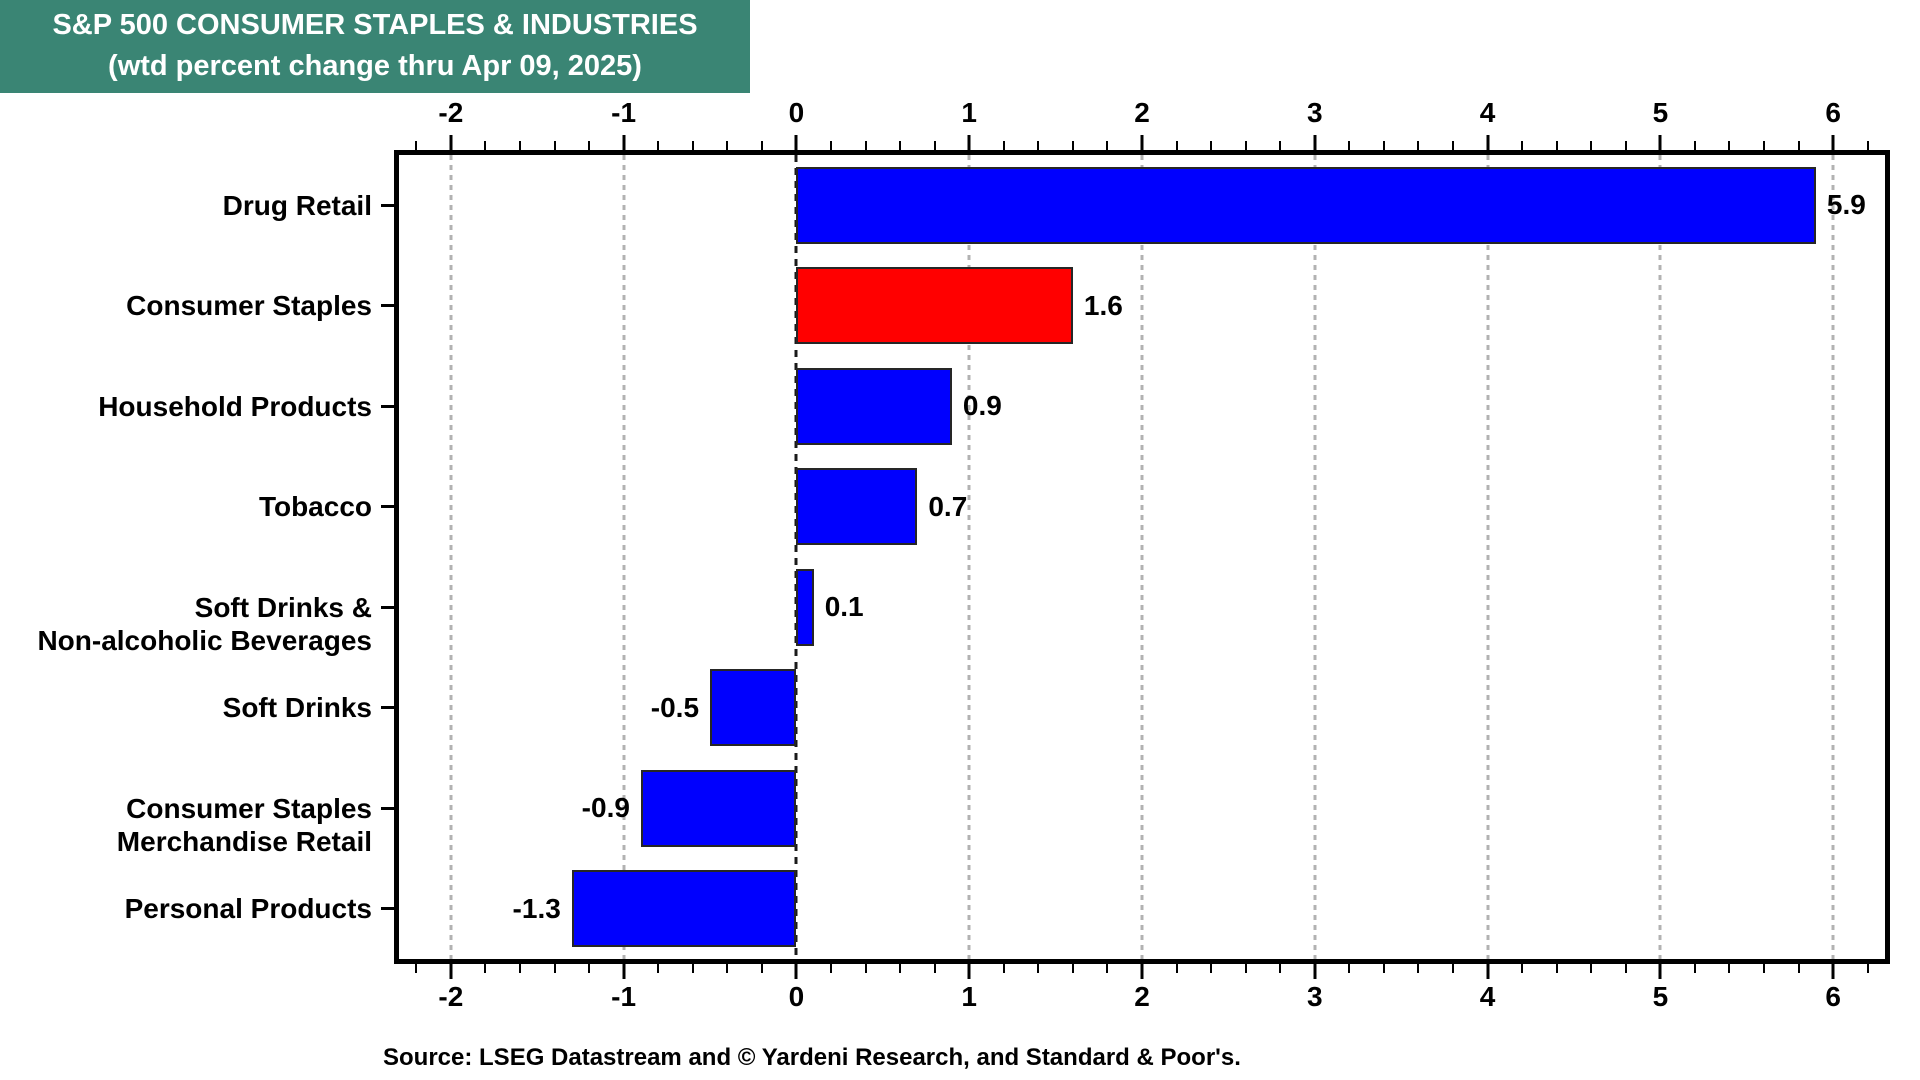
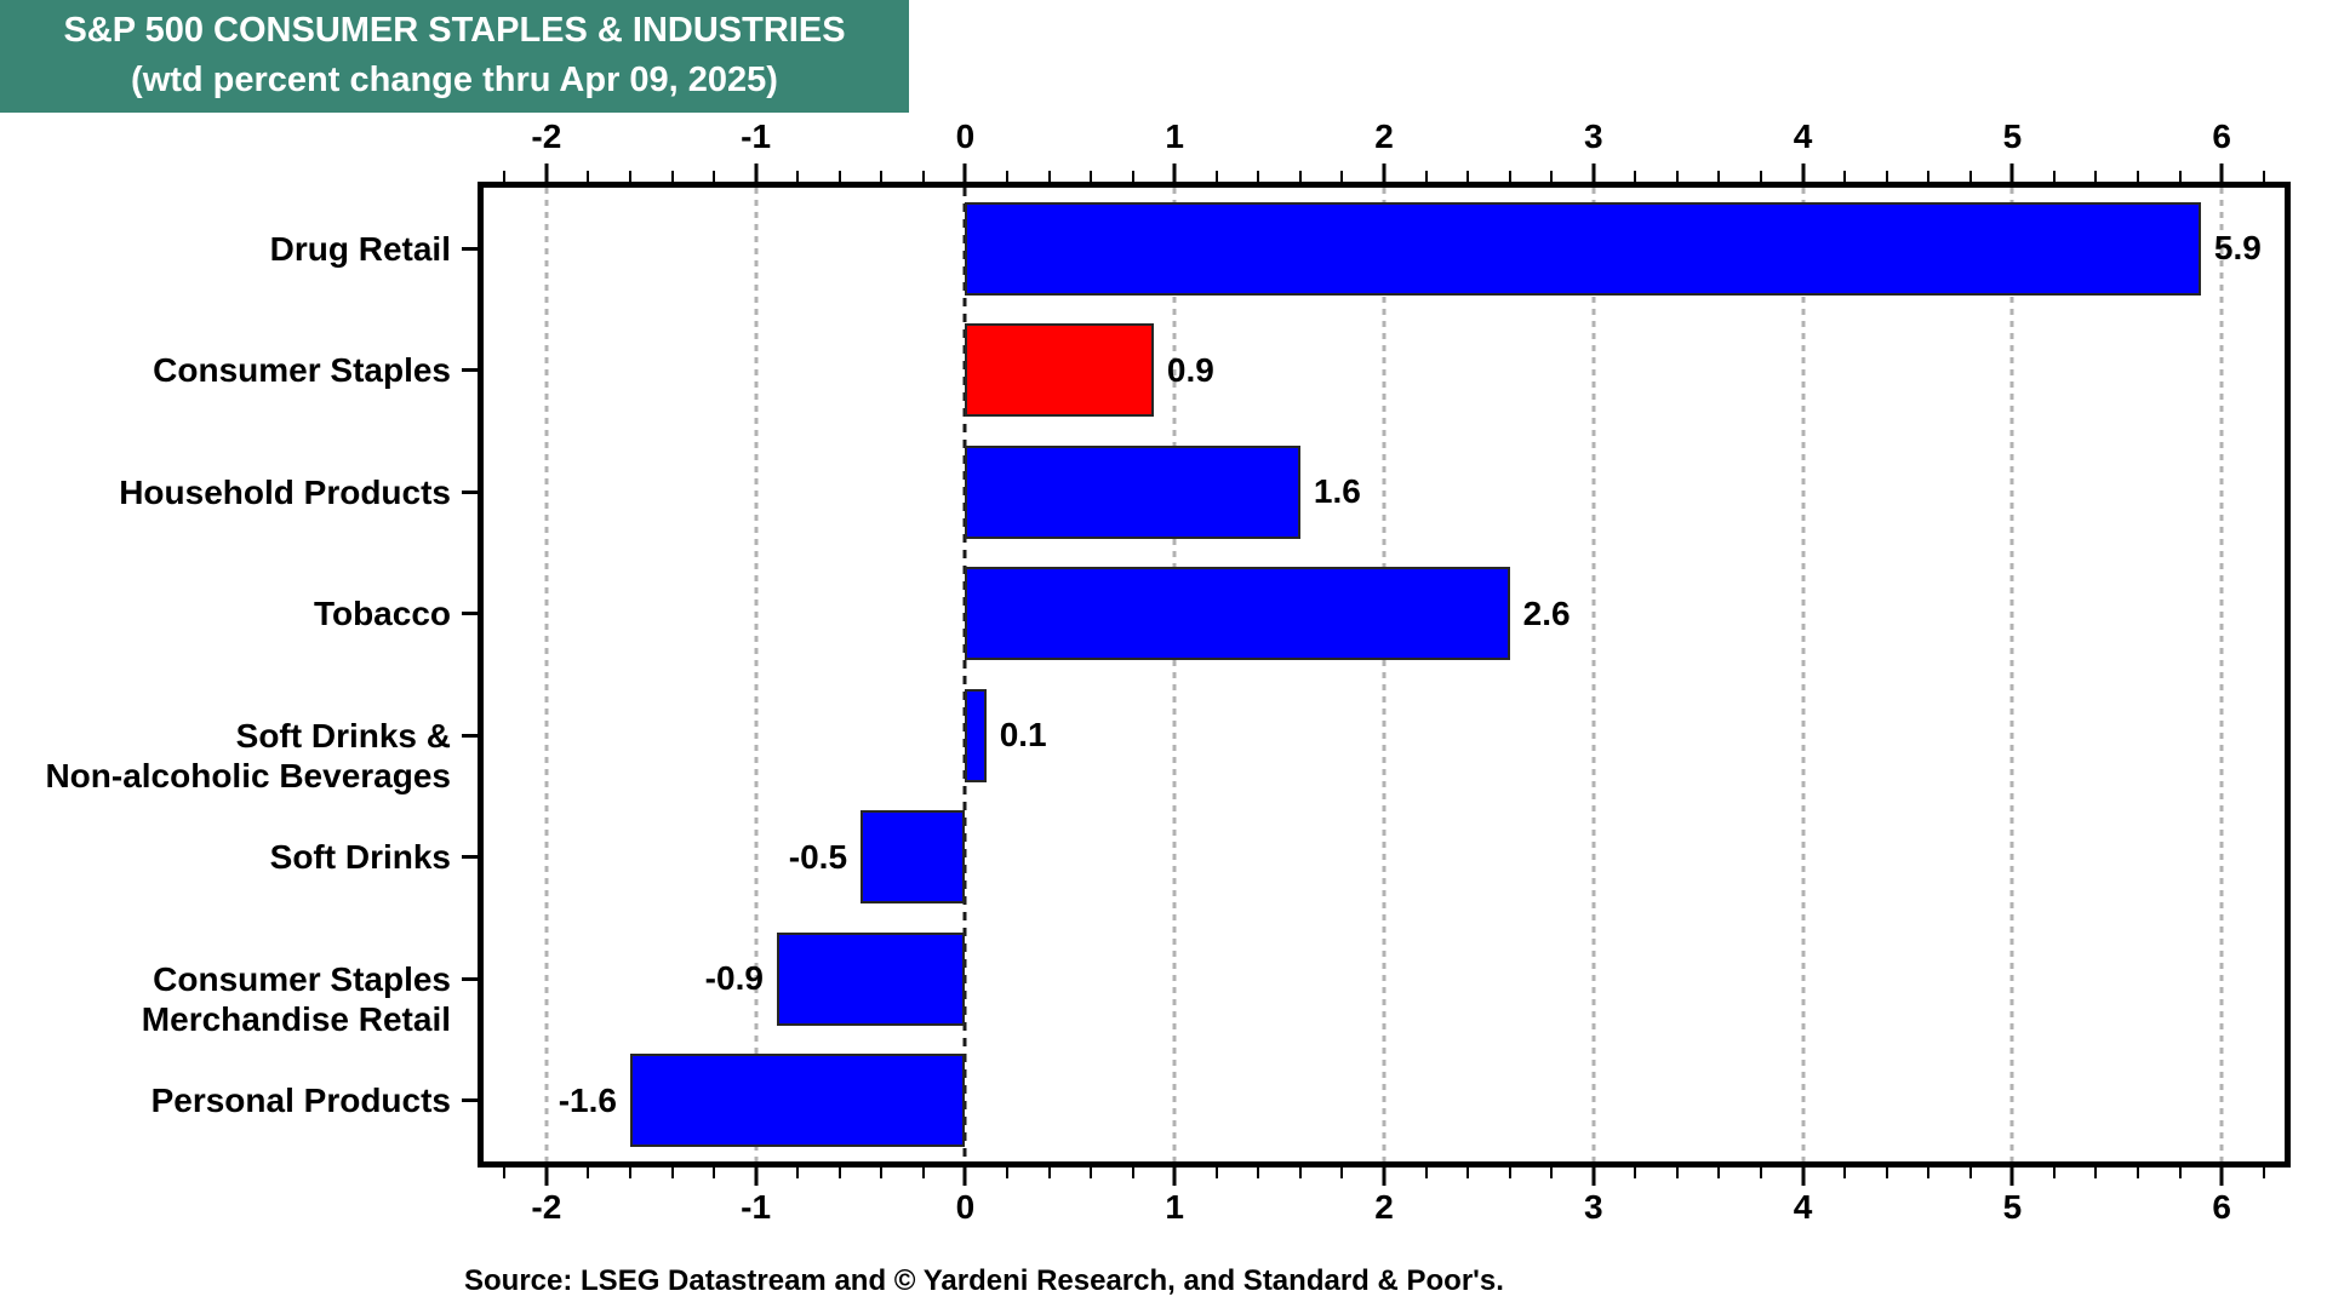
Consumer Staples: 1.6 -> 0.9
Household Products: 0.9 -> 1.6
Tobacco: 0.7 -> 2.6
Personal Products: -1.3 -> -1.6
